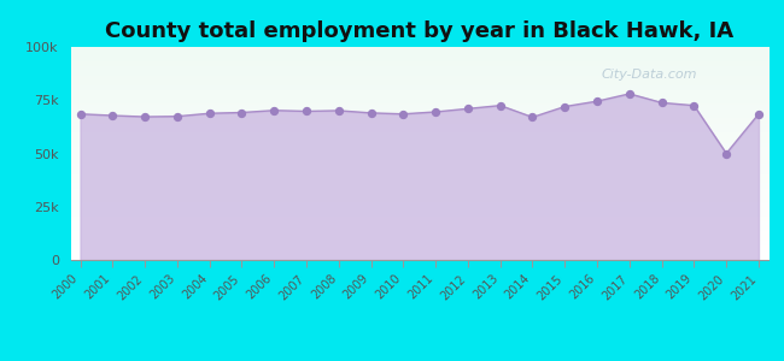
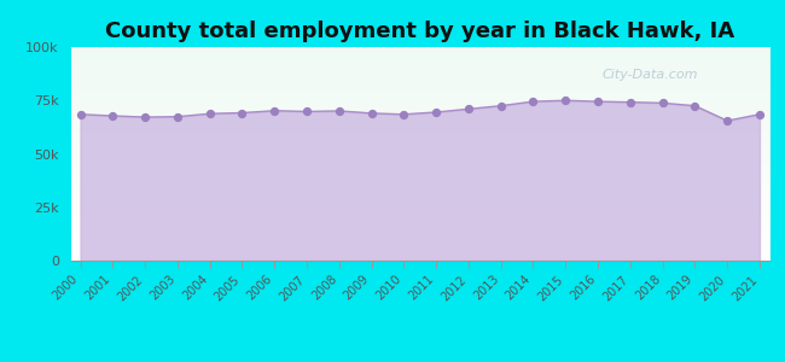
2014: 67k -> 74k
2015: 72k -> 75k
2017: 78k -> 74k
2020: 50k -> 66k
